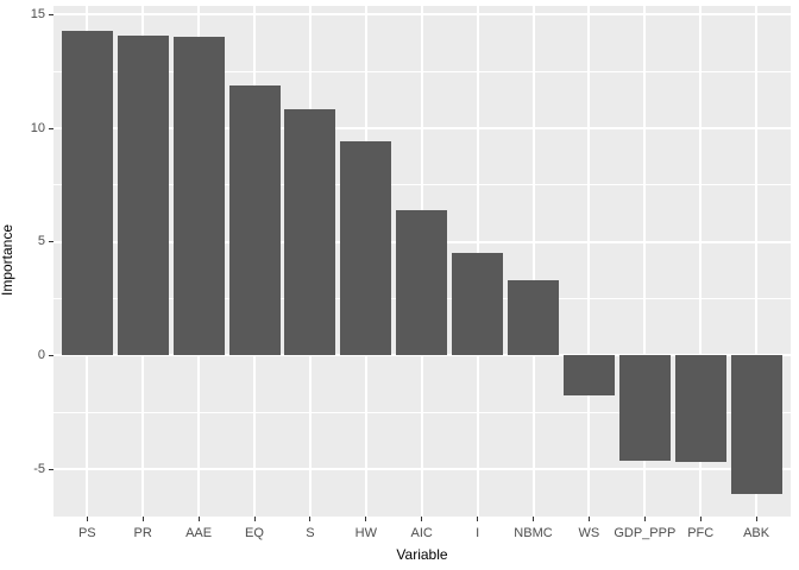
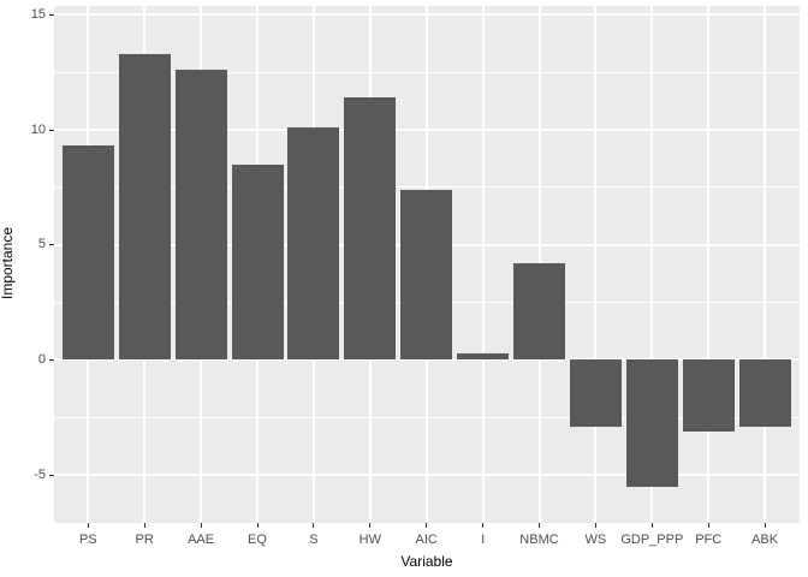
PS: 14.3 -> 9.3
PR: 14.1 -> 13.3
AAE: 14.0 -> 12.6
EQ: 11.9 -> 8.5
S: 10.8 -> 10.1
HW: 9.4 -> 11.4
AIC: 6.4 -> 7.4
I: 4.5 -> 0.3
NBMC: 3.3 -> 4.2
WS: -1.8 -> -2.9
GDP_PPP: -4.7 -> -5.5
PFC: -4.7 -> -3.1
ABK: -6.1 -> -2.9
